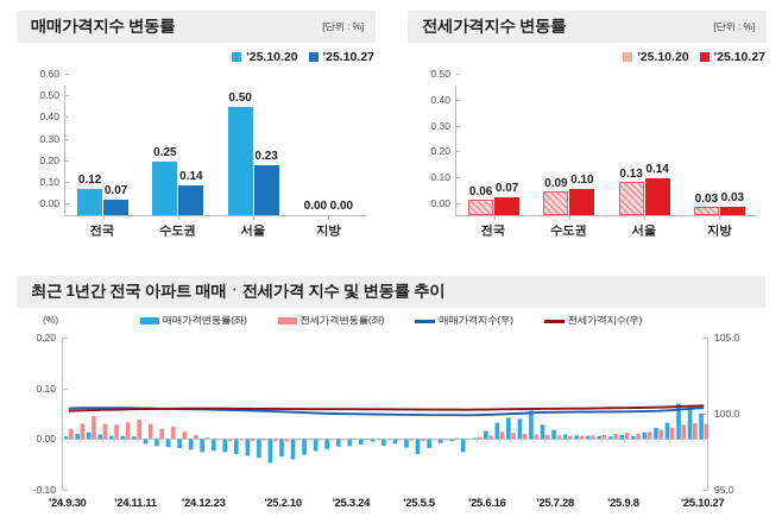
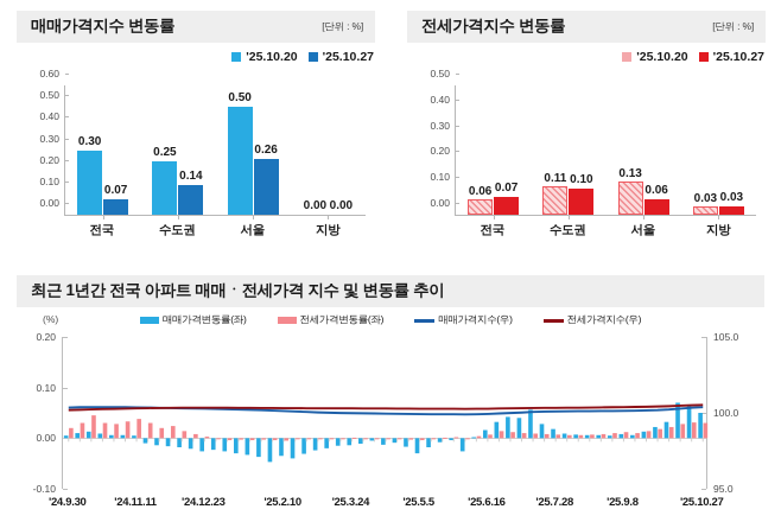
매매가격지수 변동률/'25.10.20/전국: 0.12 -> 0.30
매매가격지수 변동률/'25.10.27/서울: 0.23 -> 0.26
전세가격지수 변동률/'25.10.20/수도권: 0.09 -> 0.11
전세가격지수 변동률/'25.10.27/서울: 0.14 -> 0.06
